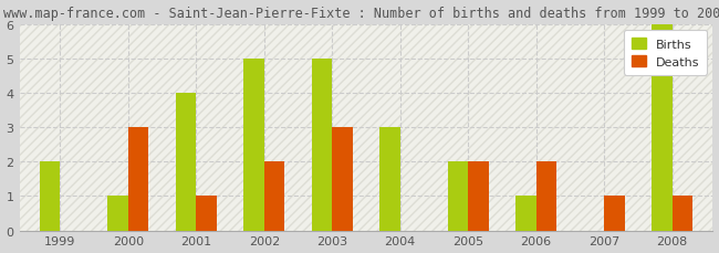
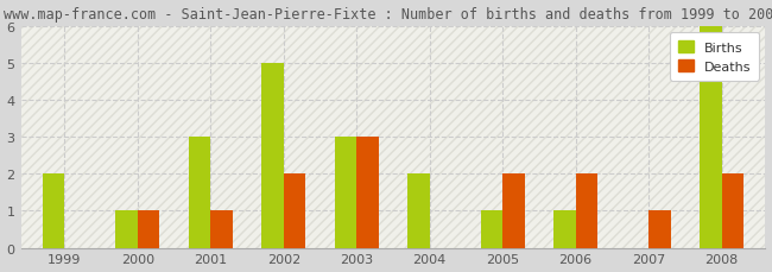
Deaths/2000: 3 -> 1
Births/2001: 4 -> 3
Births/2003: 5 -> 3
Births/2004: 3 -> 2
Births/2005: 2 -> 1
Deaths/2008: 1 -> 2
